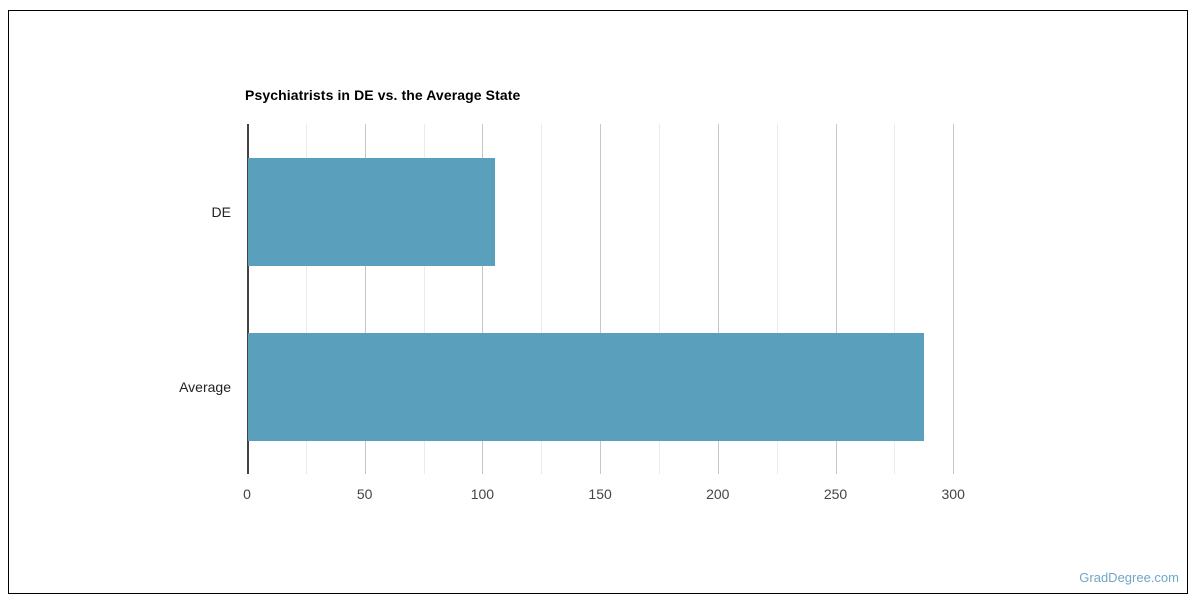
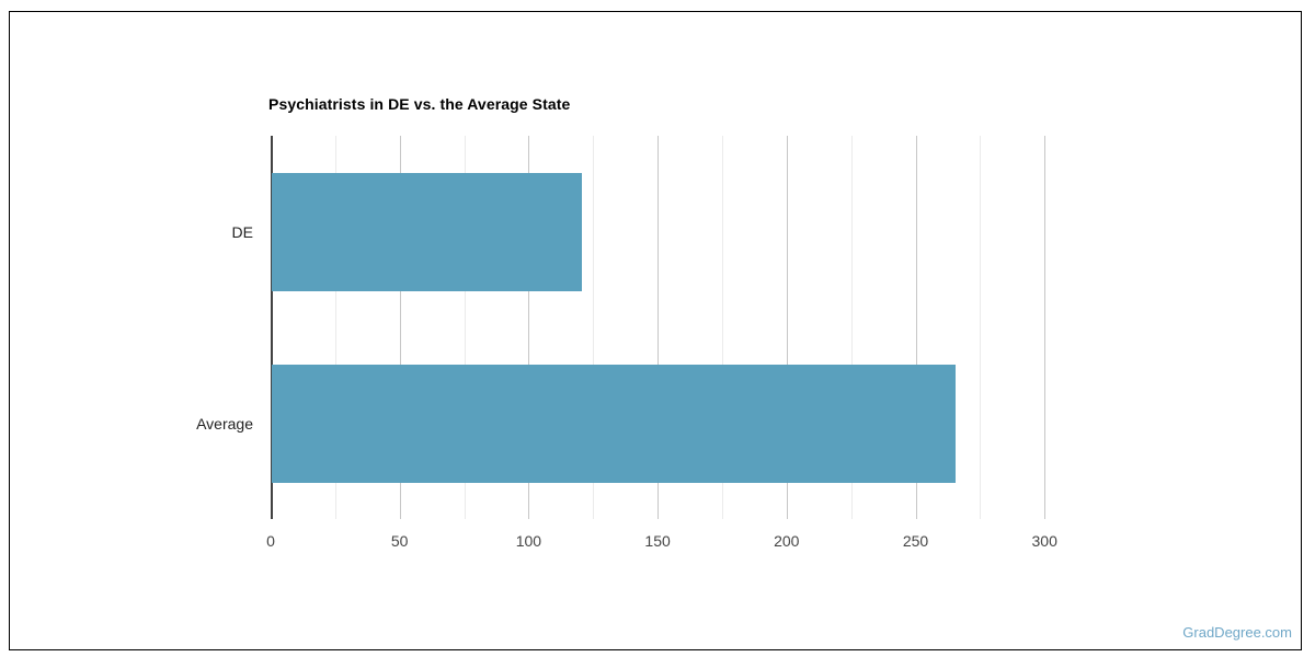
DE: 105 -> 120
Average: 287 -> 265
